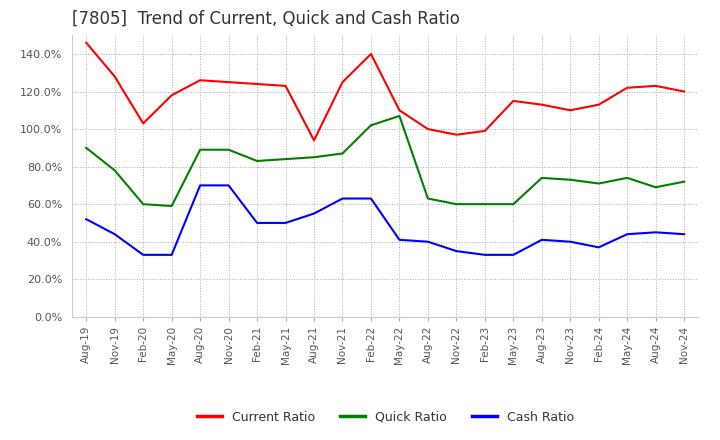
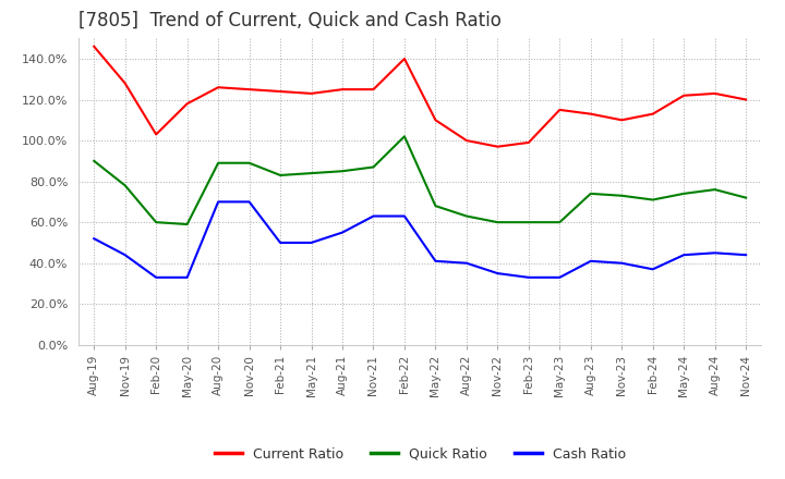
Current Ratio/Aug-21: 94% -> 125%
Quick Ratio/May-22: 107% -> 68%
Quick Ratio/Aug-24: 69% -> 76%
